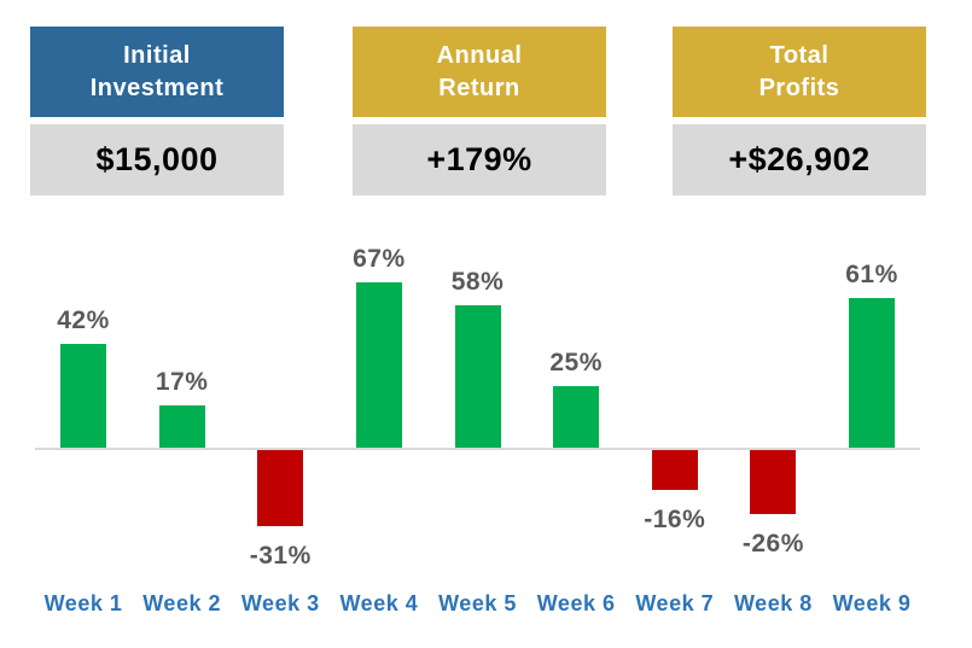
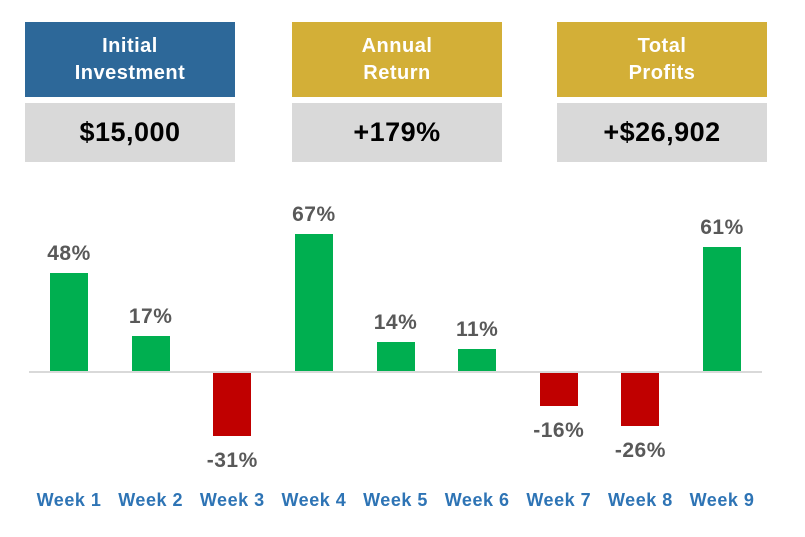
Week 1: 42% -> 48%
Week 5: 58% -> 14%
Week 6: 25% -> 11%
